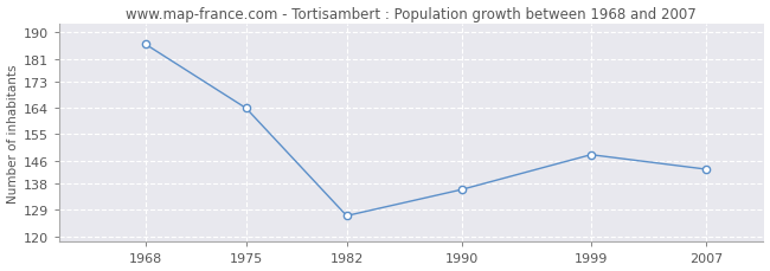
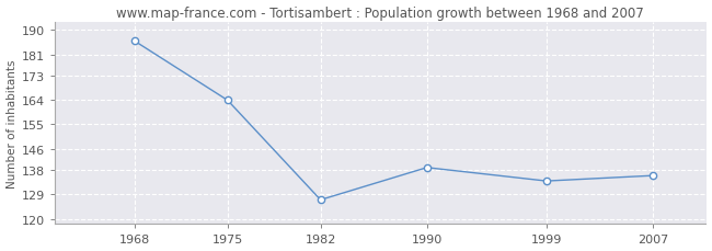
1990: 136 -> 139
1999: 148 -> 134
2007: 143 -> 136
